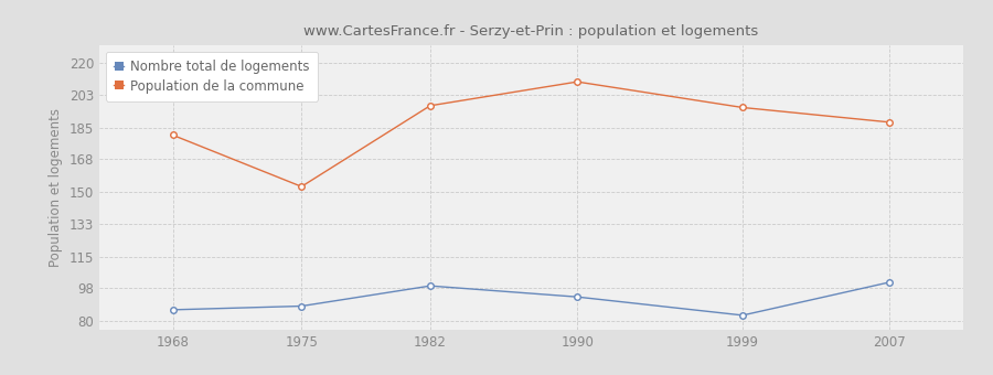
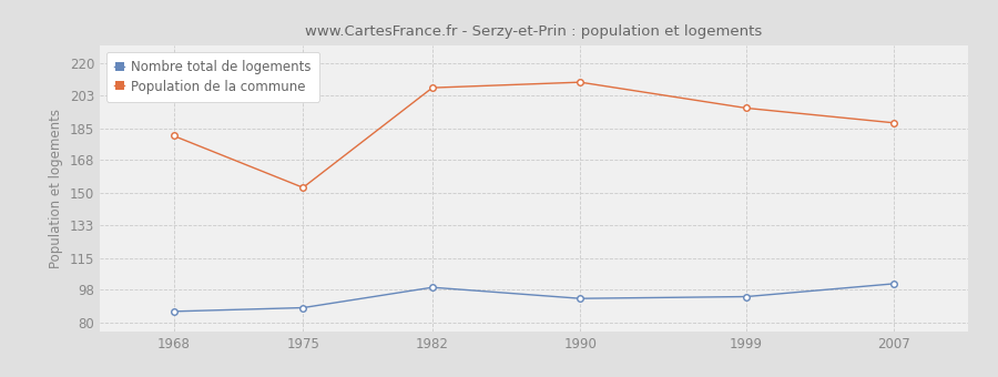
Population de la commune/1982: 197 -> 207
Nombre total de logements/1999: 83 -> 94
